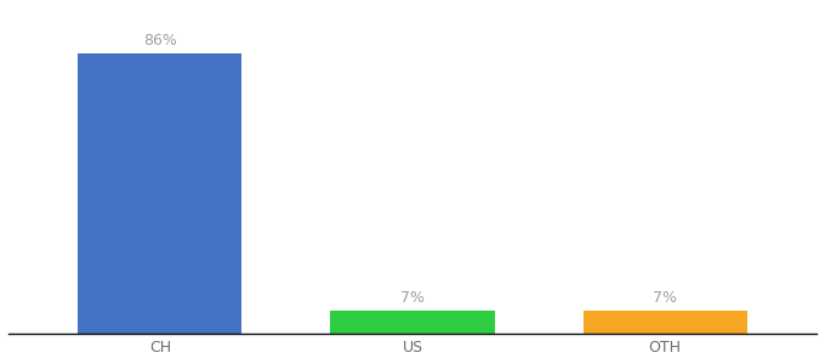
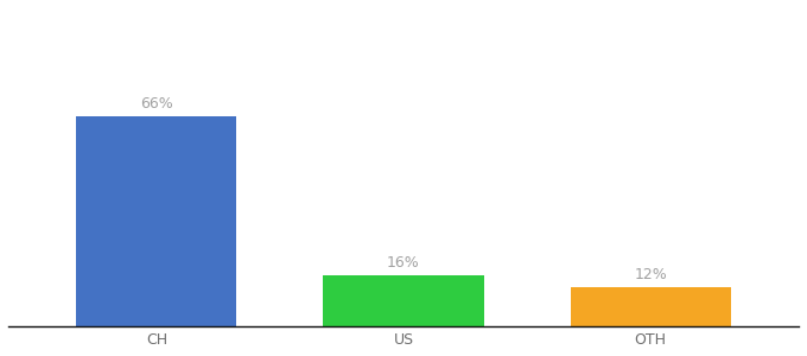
CH: 86% -> 66%
US: 7% -> 16%
OTH: 7% -> 12%
